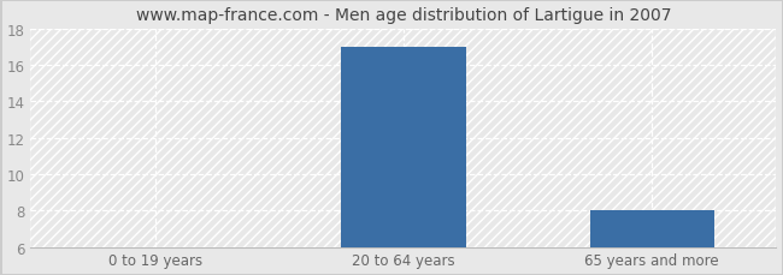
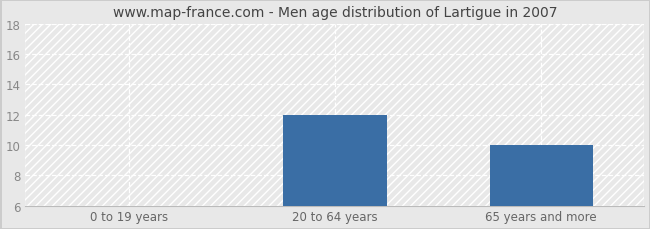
20 to 64 years: 17 -> 12
65 years and more: 8 -> 10
